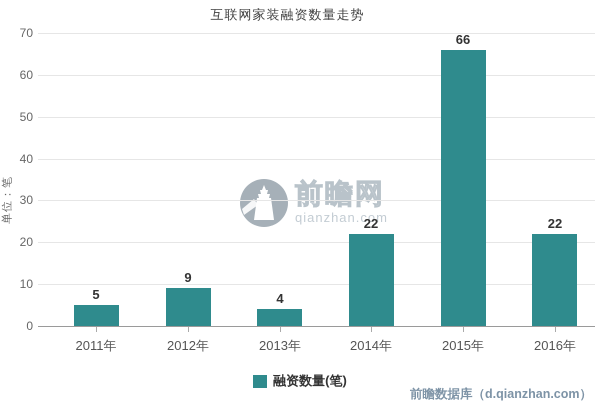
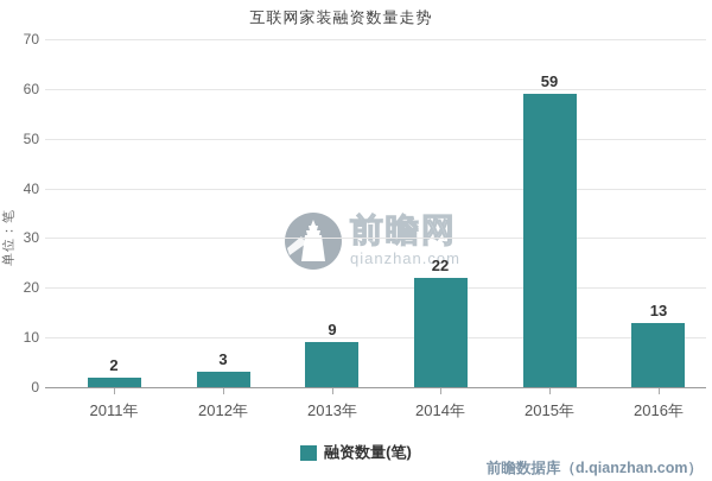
2011年: 5 -> 2
2012年: 9 -> 3
2013年: 4 -> 9
2015年: 66 -> 59
2016年: 22 -> 13
